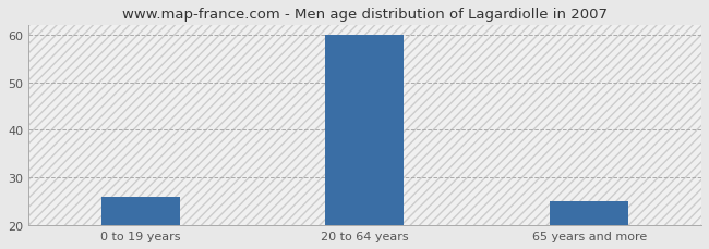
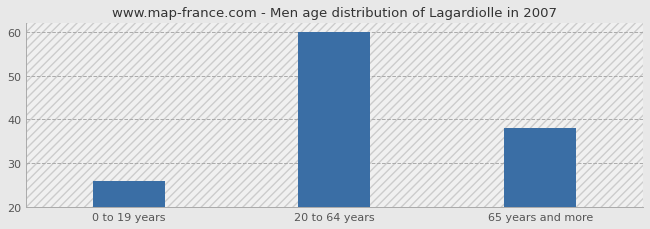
65 years and more: 25 -> 38
